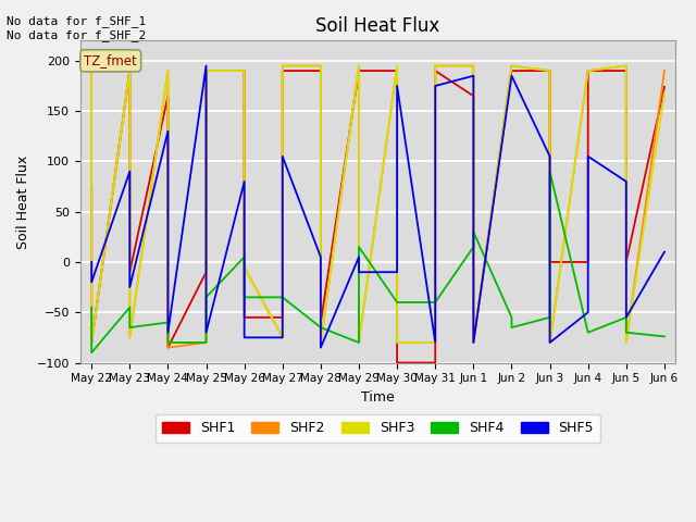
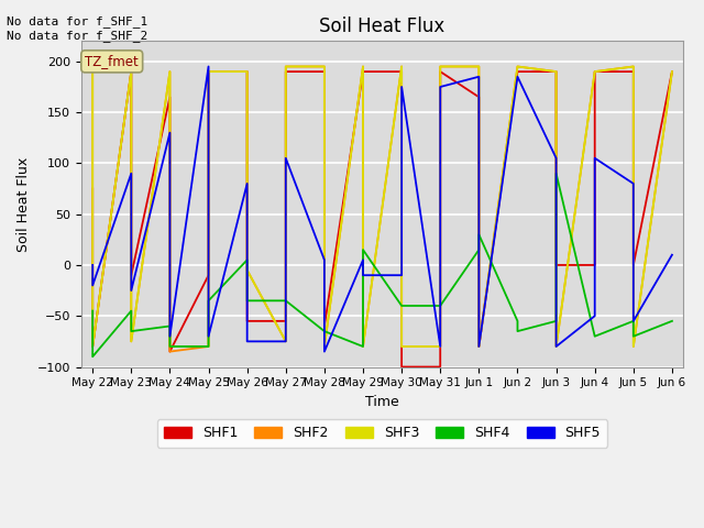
SHF1/Jun 6: 174 -> 190
SHF3/Jun 6: 168 -> 190
SHF4/Jun 6: -74 -> -55
